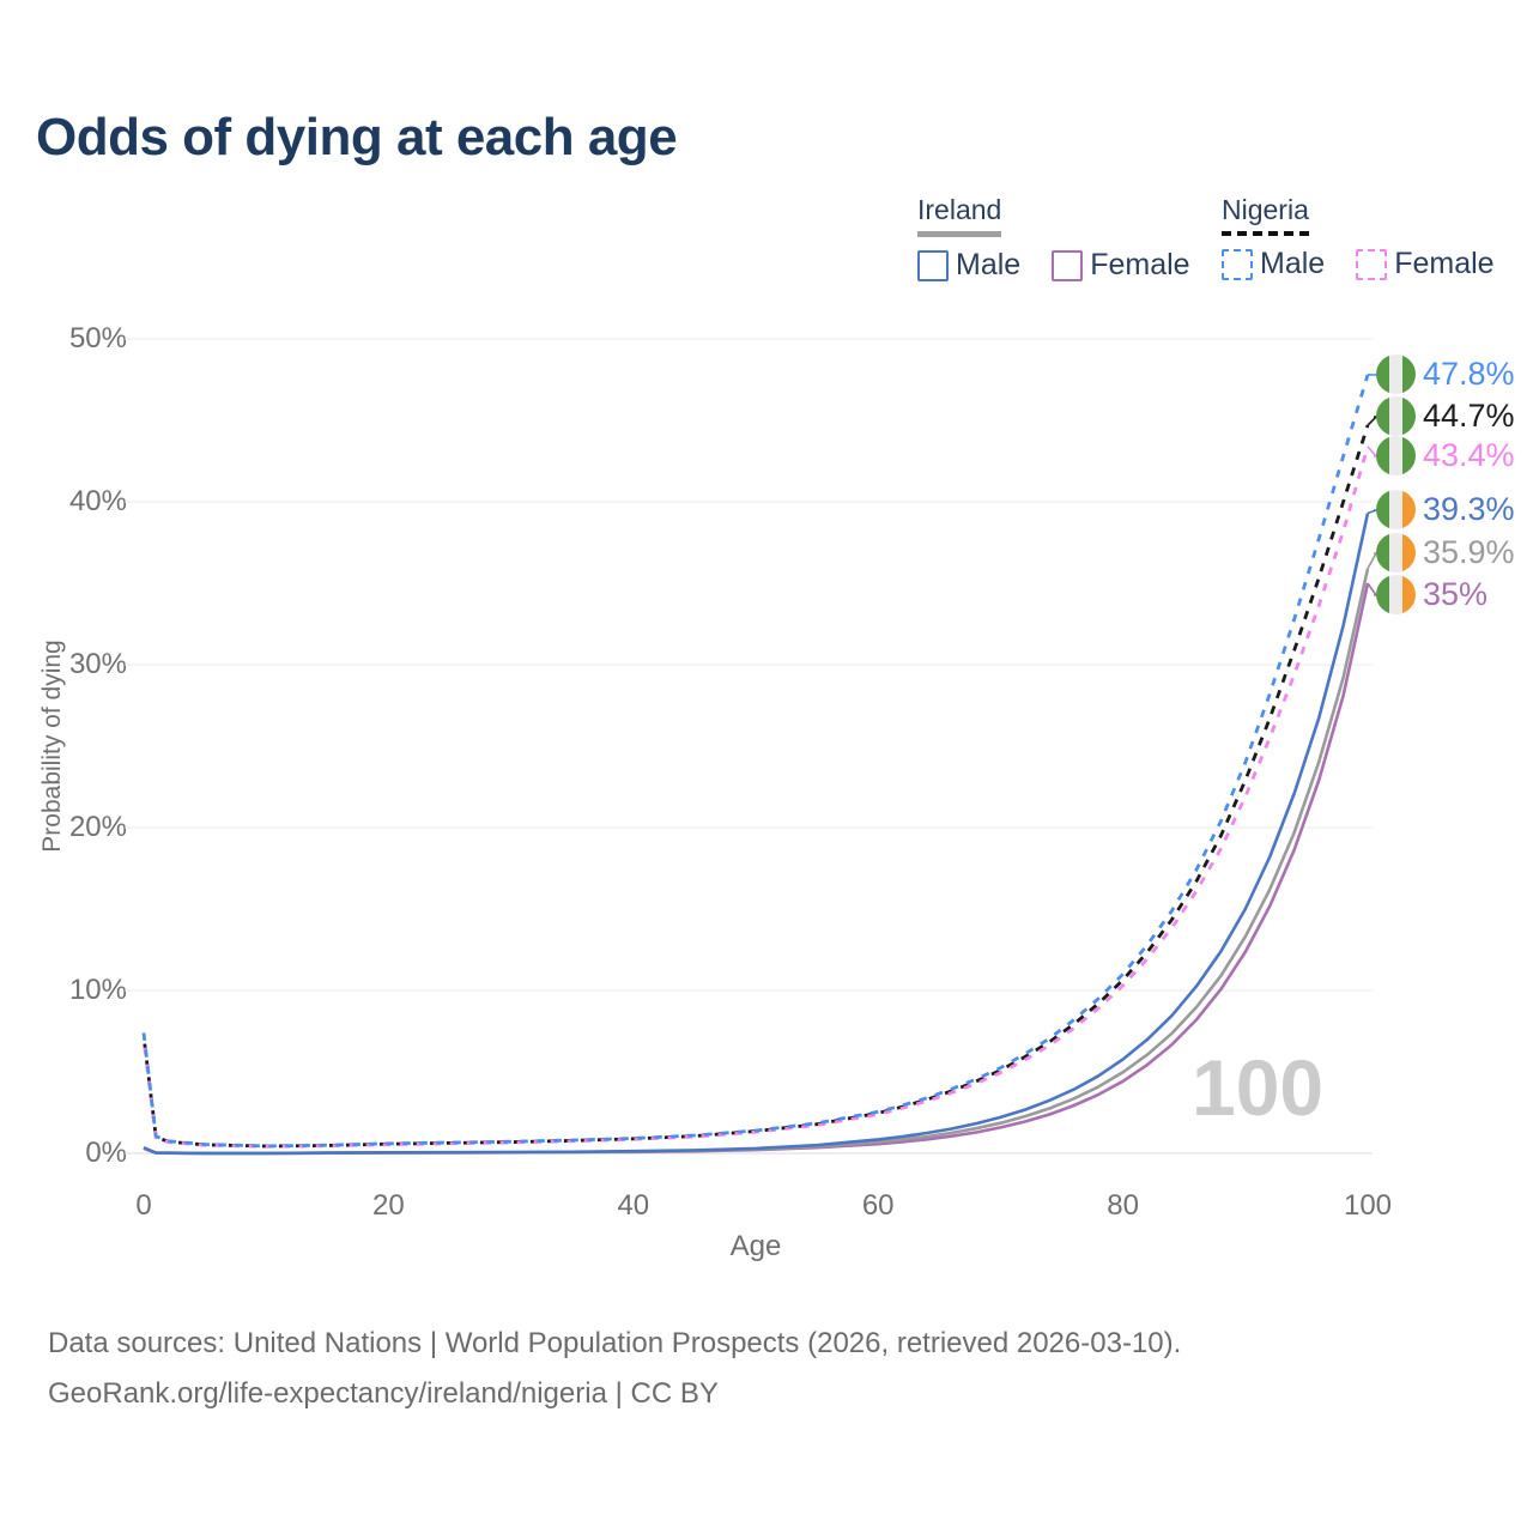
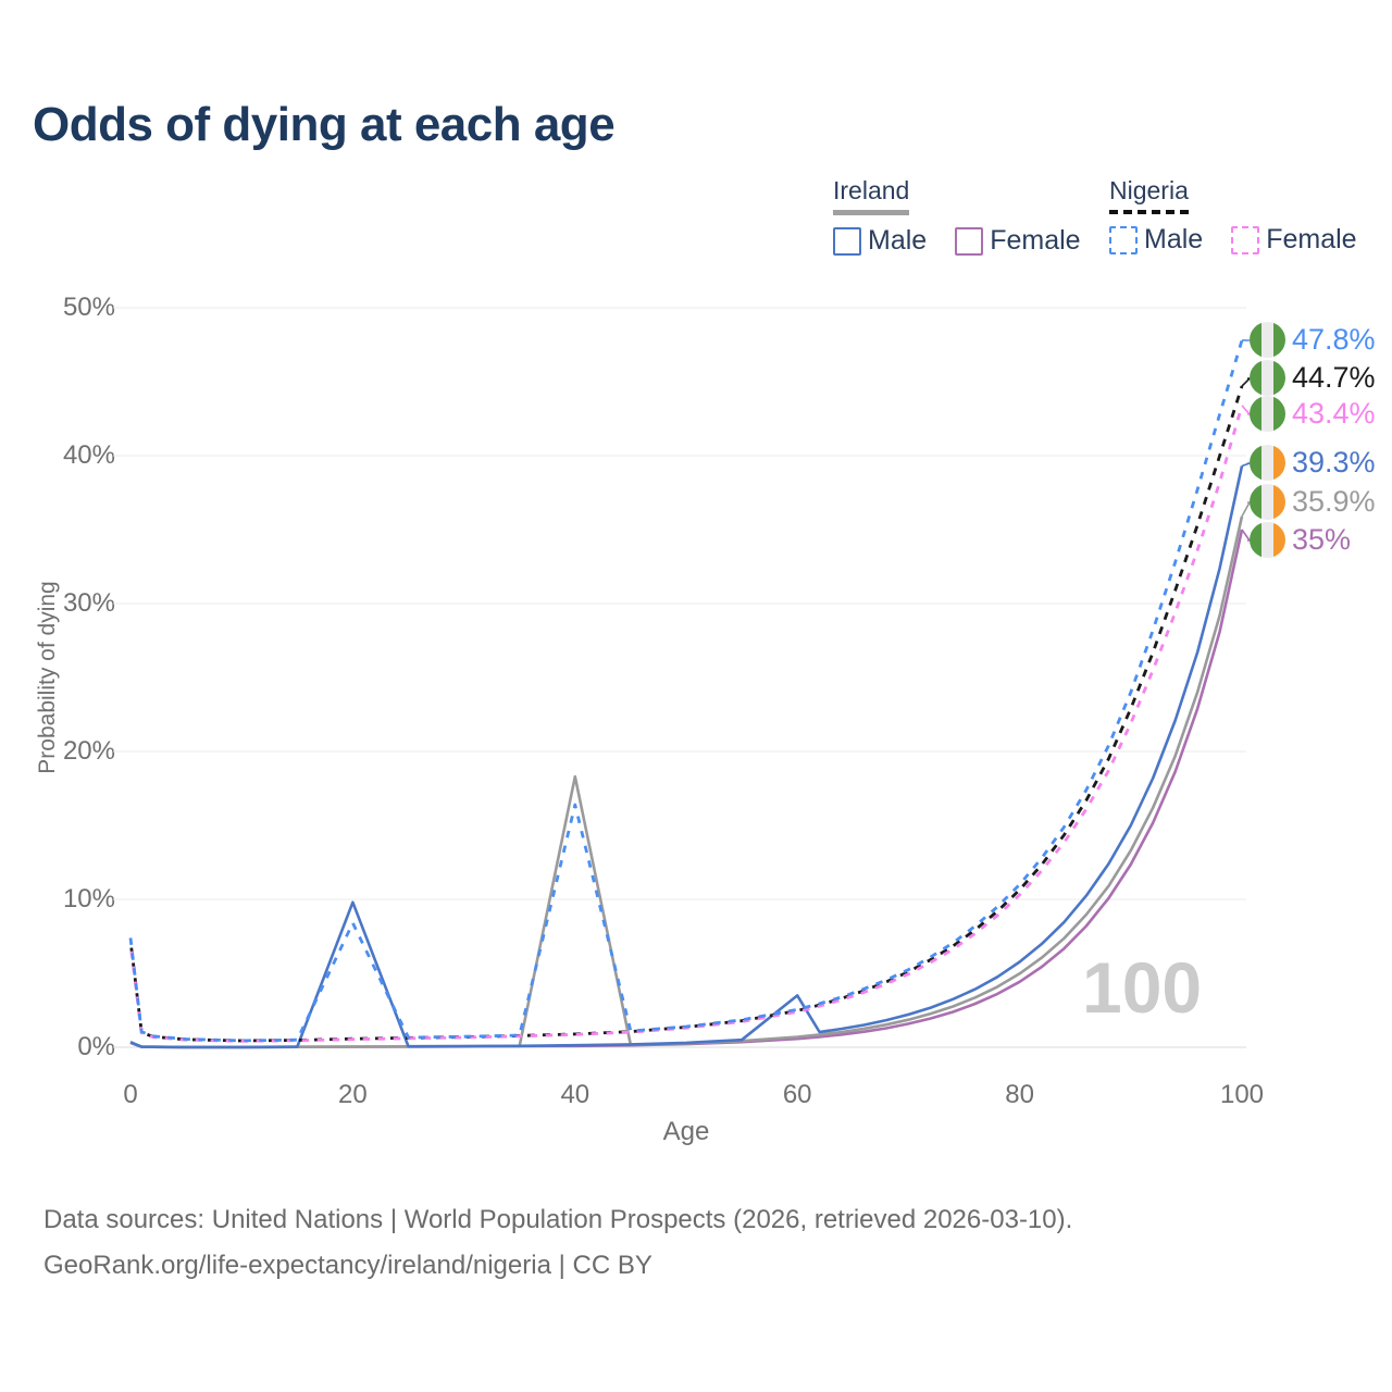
Nigeria Male/20: 0.6% -> 8.4%
Ireland Male/20: 0.1% -> 9.8%
Nigeria Male/40: 0.9% -> 16.4%
Ireland/40: 0.1% -> 18.3%
Ireland Male/60: 0.8% -> 3.5%
